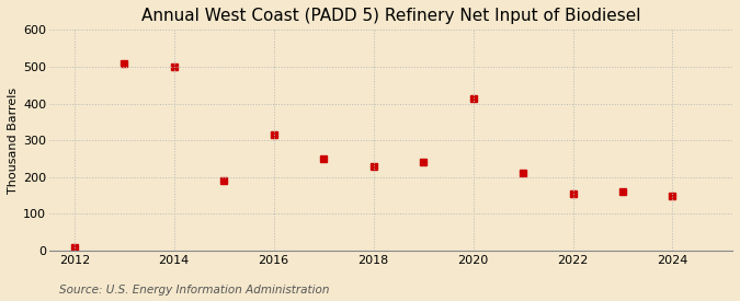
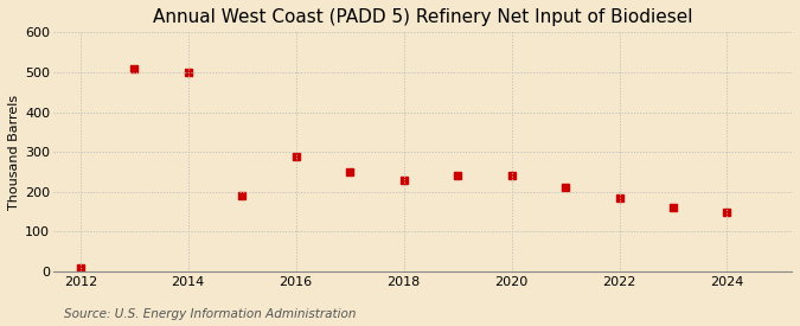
2016: 315 -> 290
2020: 415 -> 240
2022: 155 -> 185
